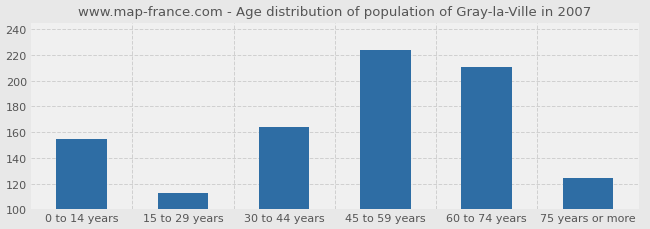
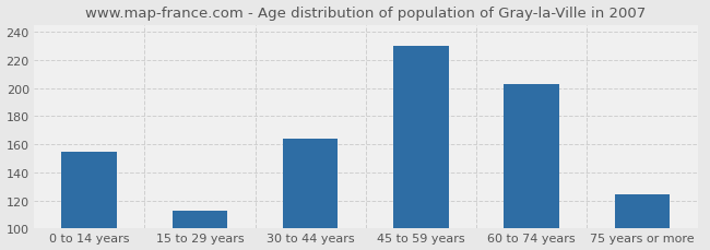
45 to 59 years: 224 -> 230
60 to 74 years: 211 -> 203
